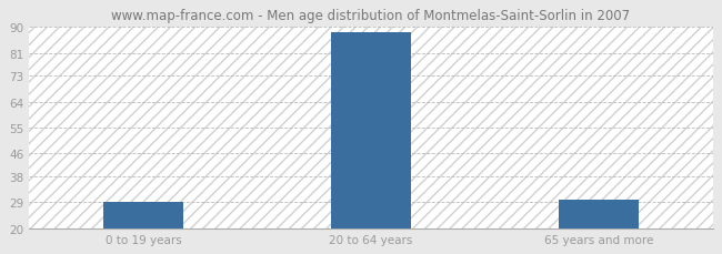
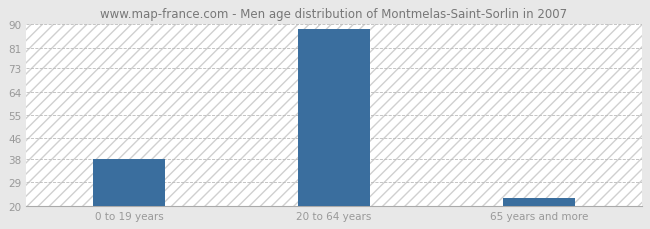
0 to 19 years: 29 -> 38
65 years and more: 30 -> 23
